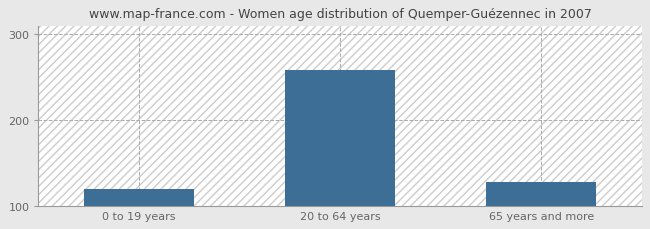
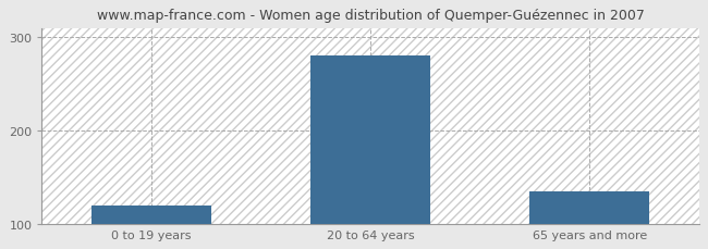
20 to 64 years: 258 -> 280
65 years and more: 128 -> 135
